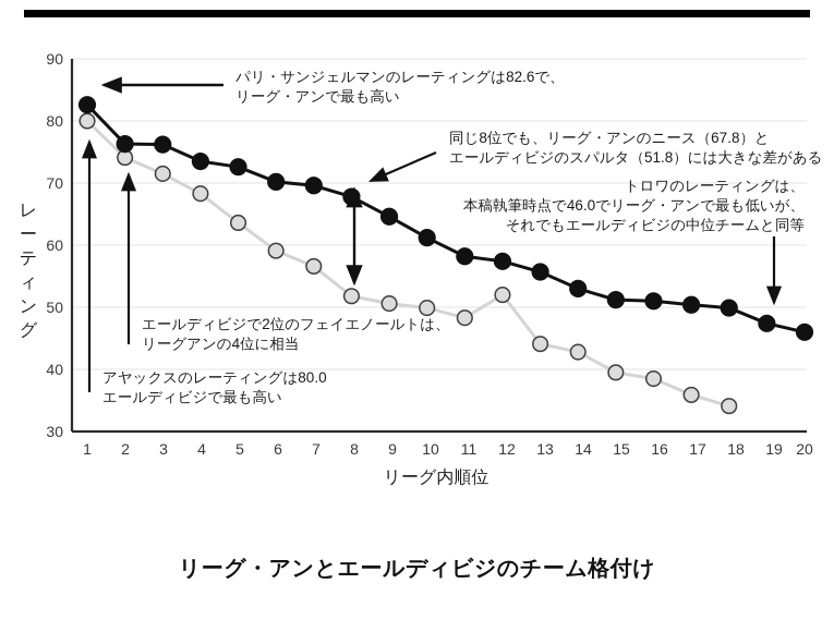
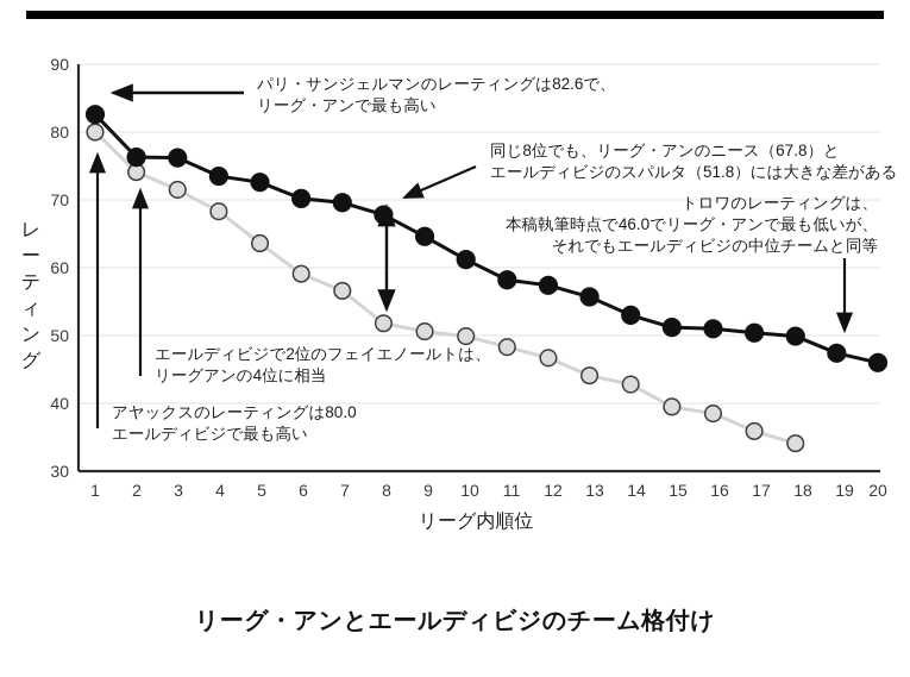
エールディビジ/12: 52 -> 47
